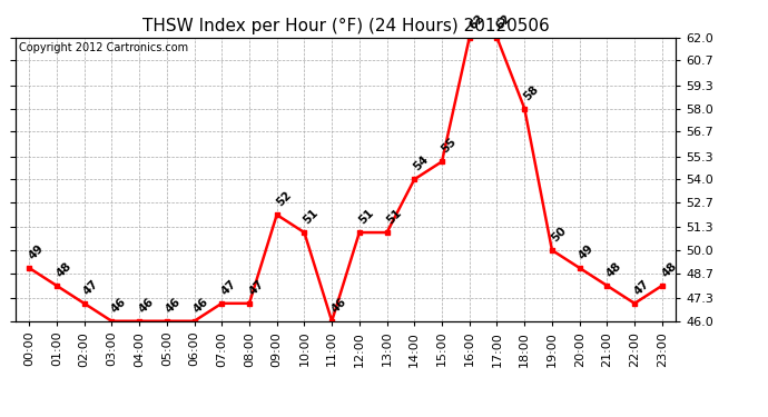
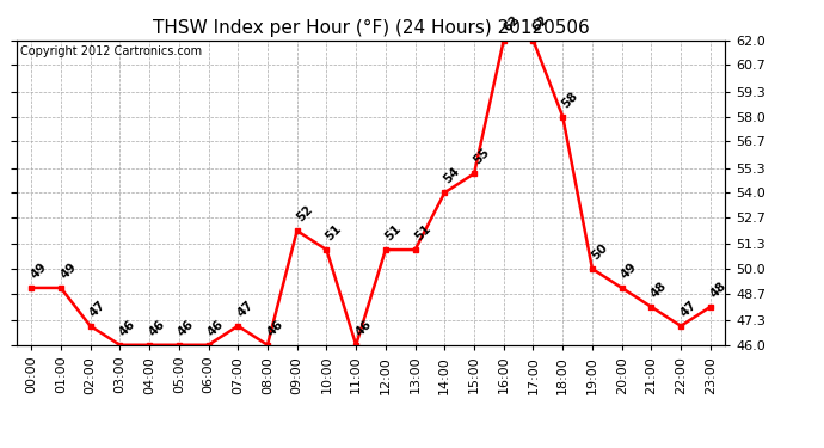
01:00: 48 -> 49
08:00: 47 -> 46
